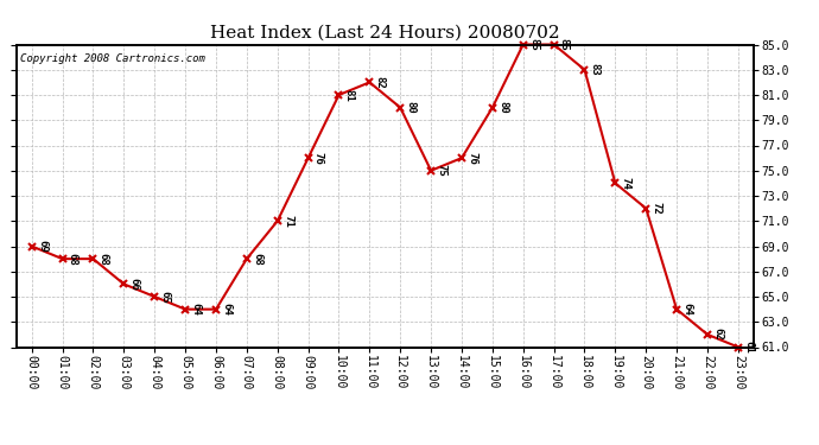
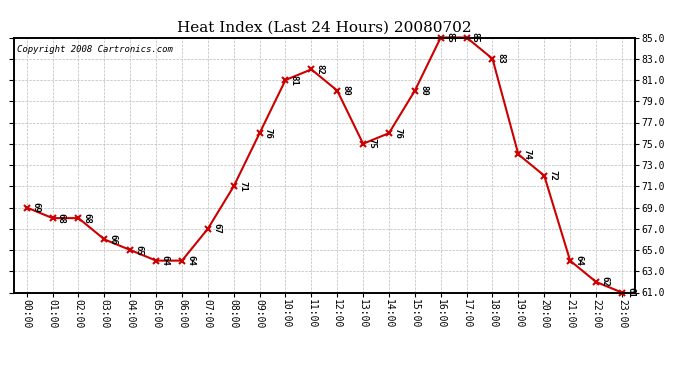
07:00: 68 -> 67
